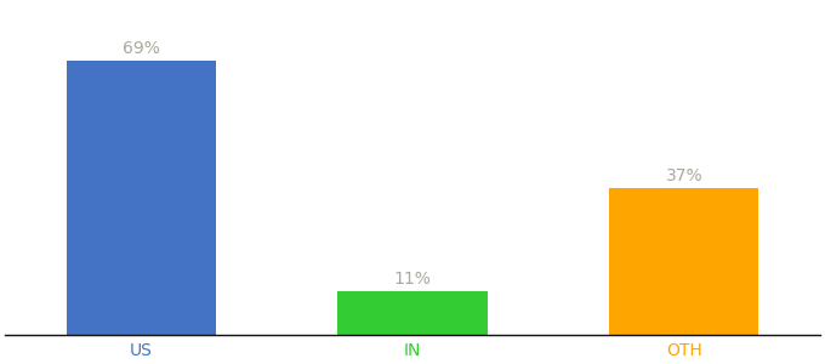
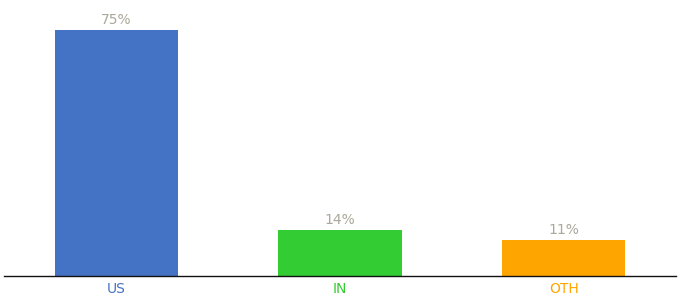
US: 69% -> 75%
IN: 11% -> 14%
OTH: 37% -> 11%
